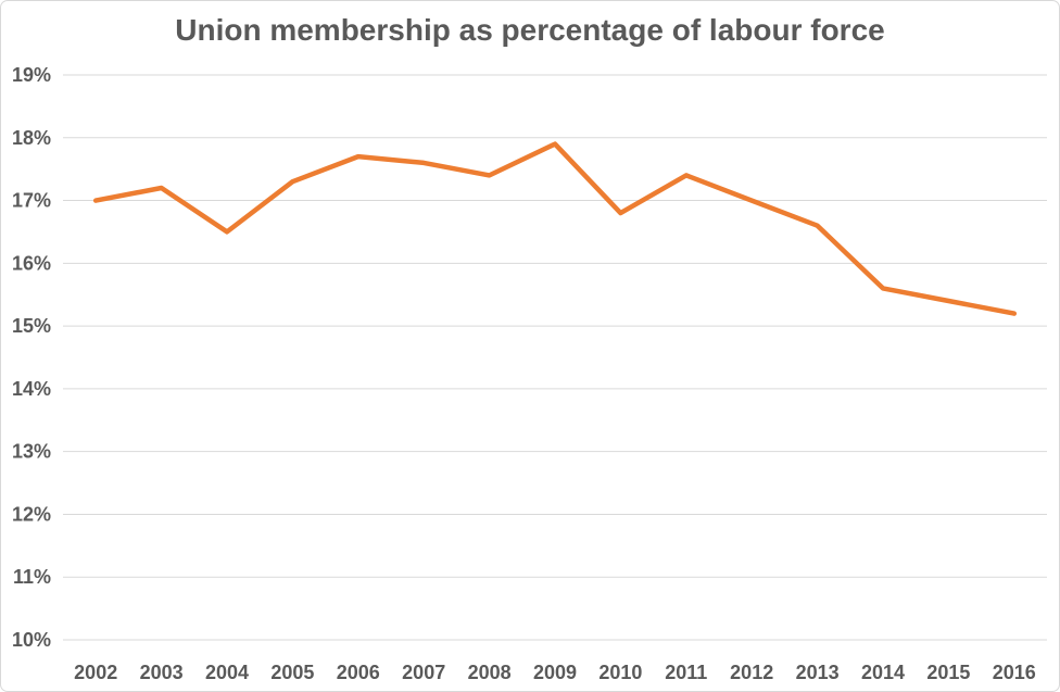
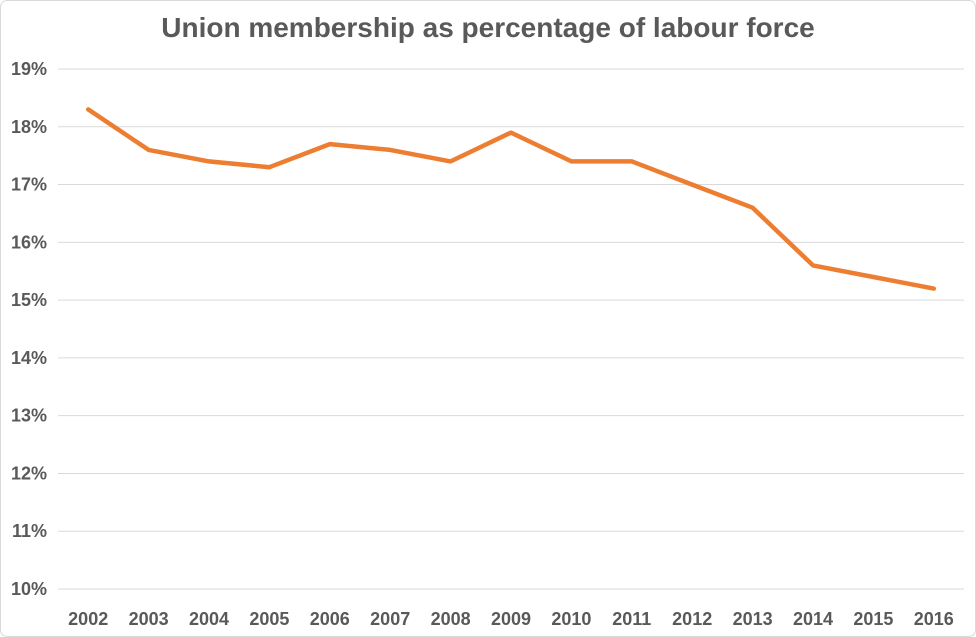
2002: 17.0% -> 18.3%
2003: 17.2% -> 17.6%
2004: 16.5% -> 17.4%
2010: 16.8% -> 17.4%
